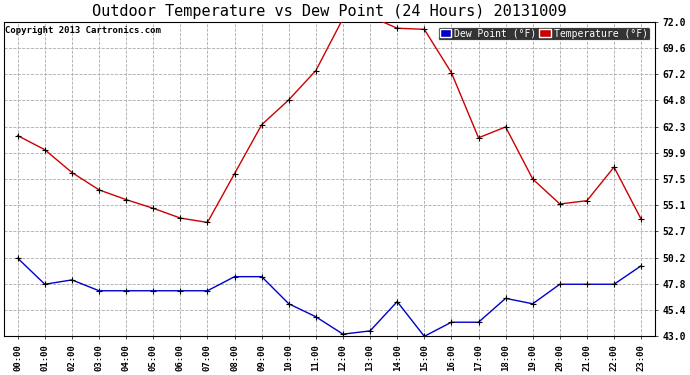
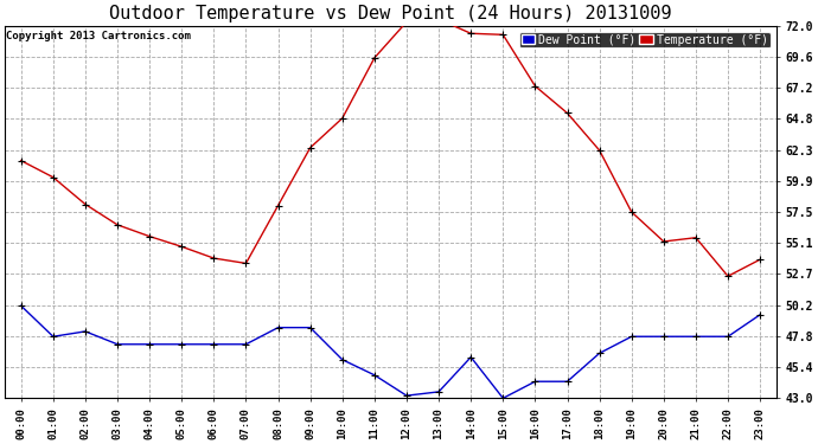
Temperature (°F)/11:00: 67.5 -> 69.5
Temperature (°F)/17:00: 61.3 -> 65.2
Dew Point (°F)/19:00: 46.0 -> 47.8
Temperature (°F)/22:00: 58.6 -> 52.5
